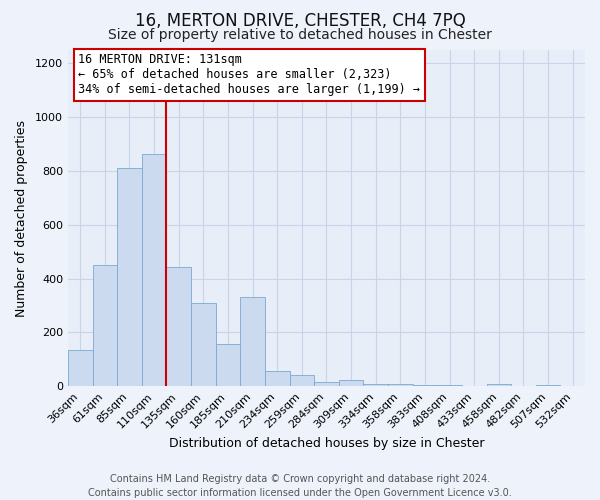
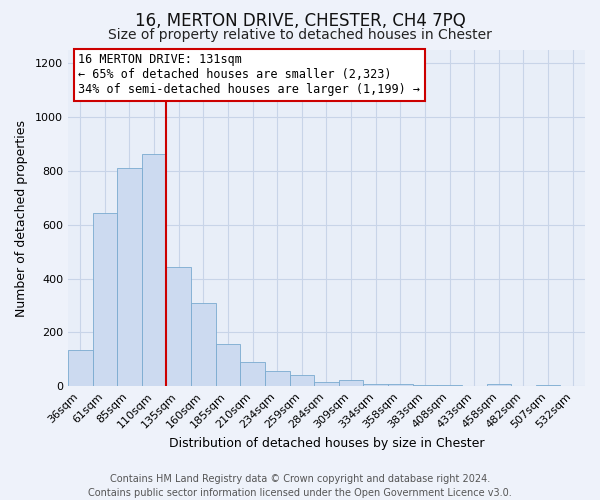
61sqm: 450 -> 645
210sqm: 330 -> 90
